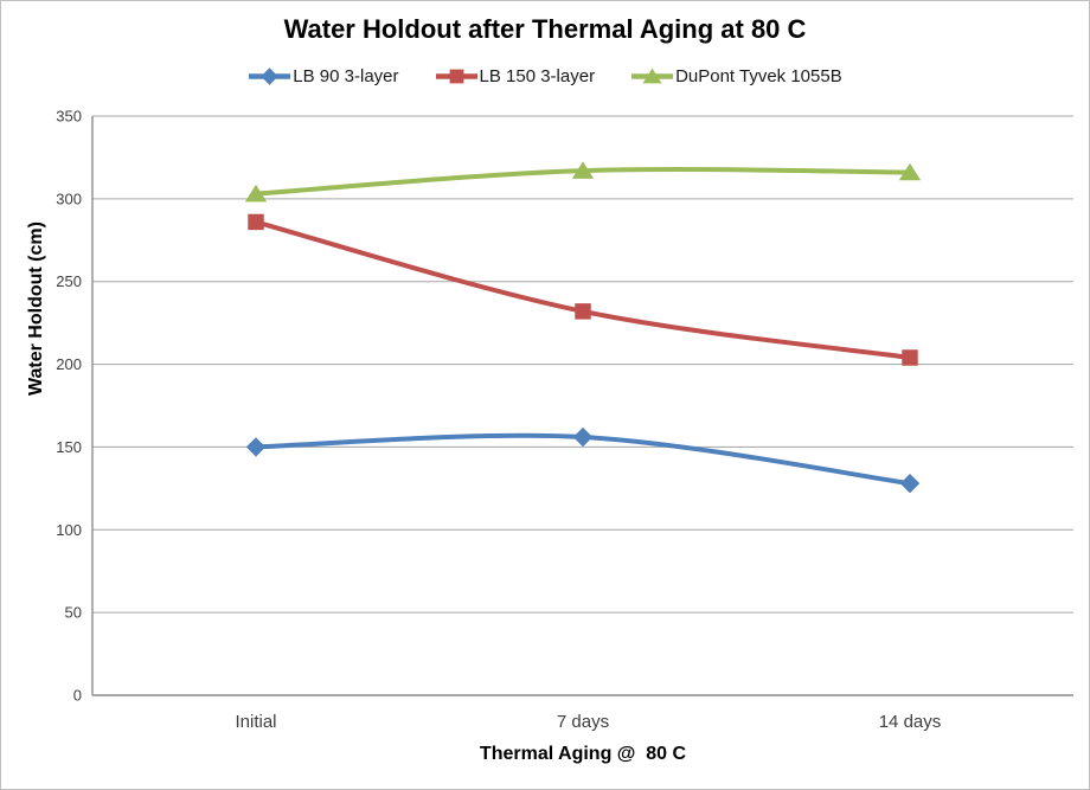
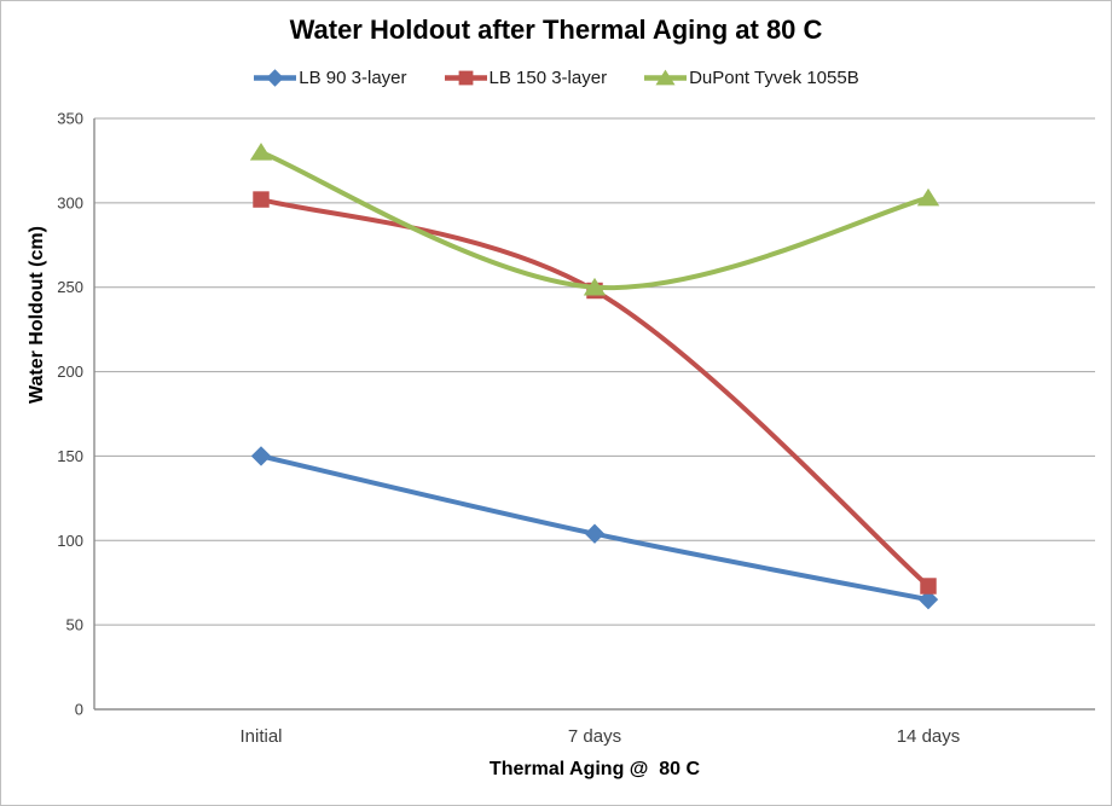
LB 150 3-layer/Initial: 286 -> 302
DuPont Tyvek 1055B/Initial: 303 -> 330
LB 90 3-layer/7 days: 156 -> 104
LB 150 3-layer/7 days: 232 -> 248
DuPont Tyvek 1055B/7 days: 317 -> 250
LB 90 3-layer/14 days: 128 -> 65
LB 150 3-layer/14 days: 204 -> 73
DuPont Tyvek 1055B/14 days: 316 -> 303
